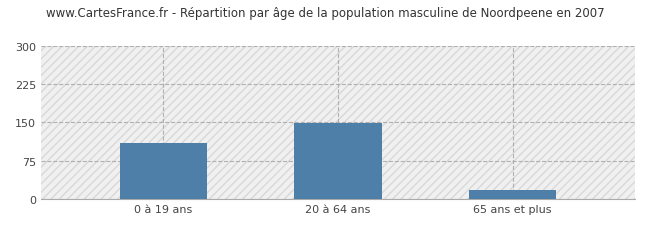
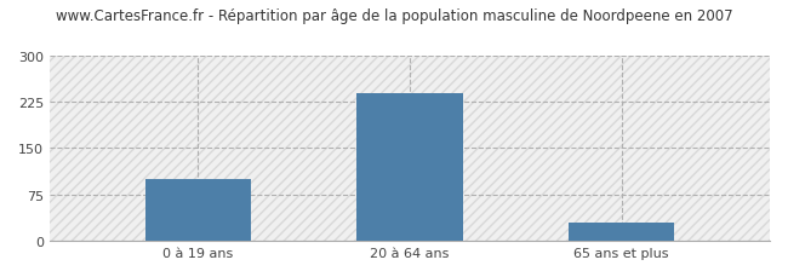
0 à 19 ans: 110 -> 100
20 à 64 ans: 148 -> 238
65 ans et plus: 18 -> 30
